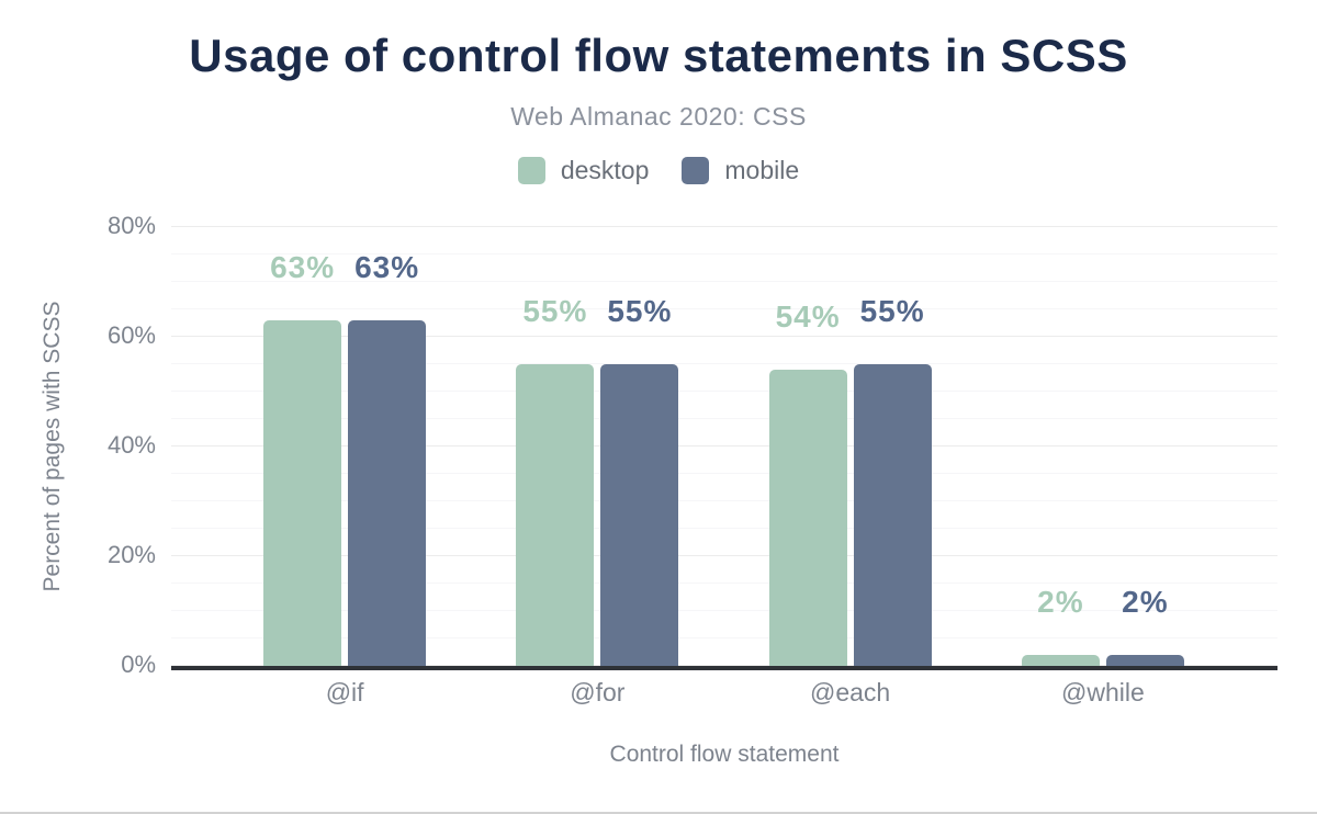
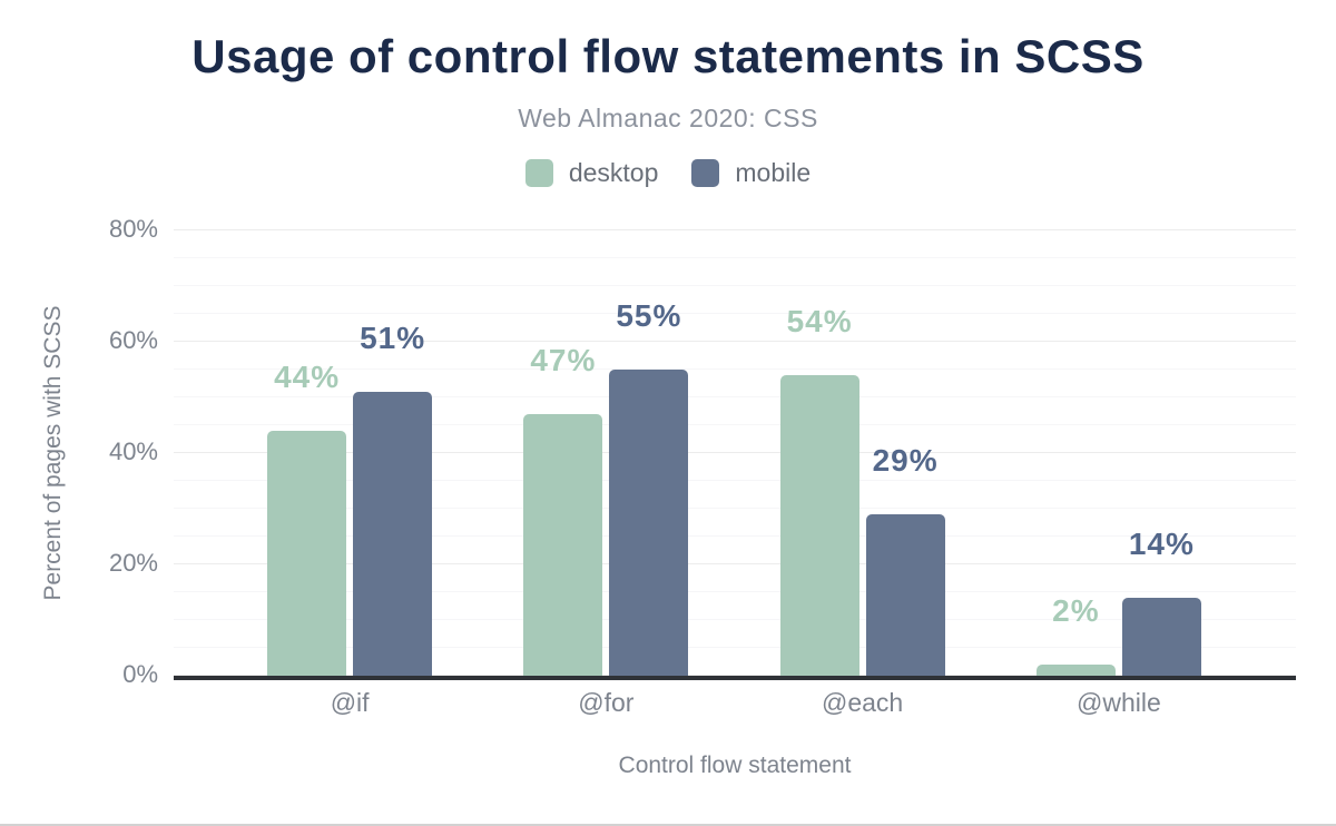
desktop/@if: 63% -> 44%
mobile/@if: 63% -> 51%
desktop/@for: 55% -> 47%
mobile/@each: 55% -> 29%
mobile/@while: 2% -> 14%
